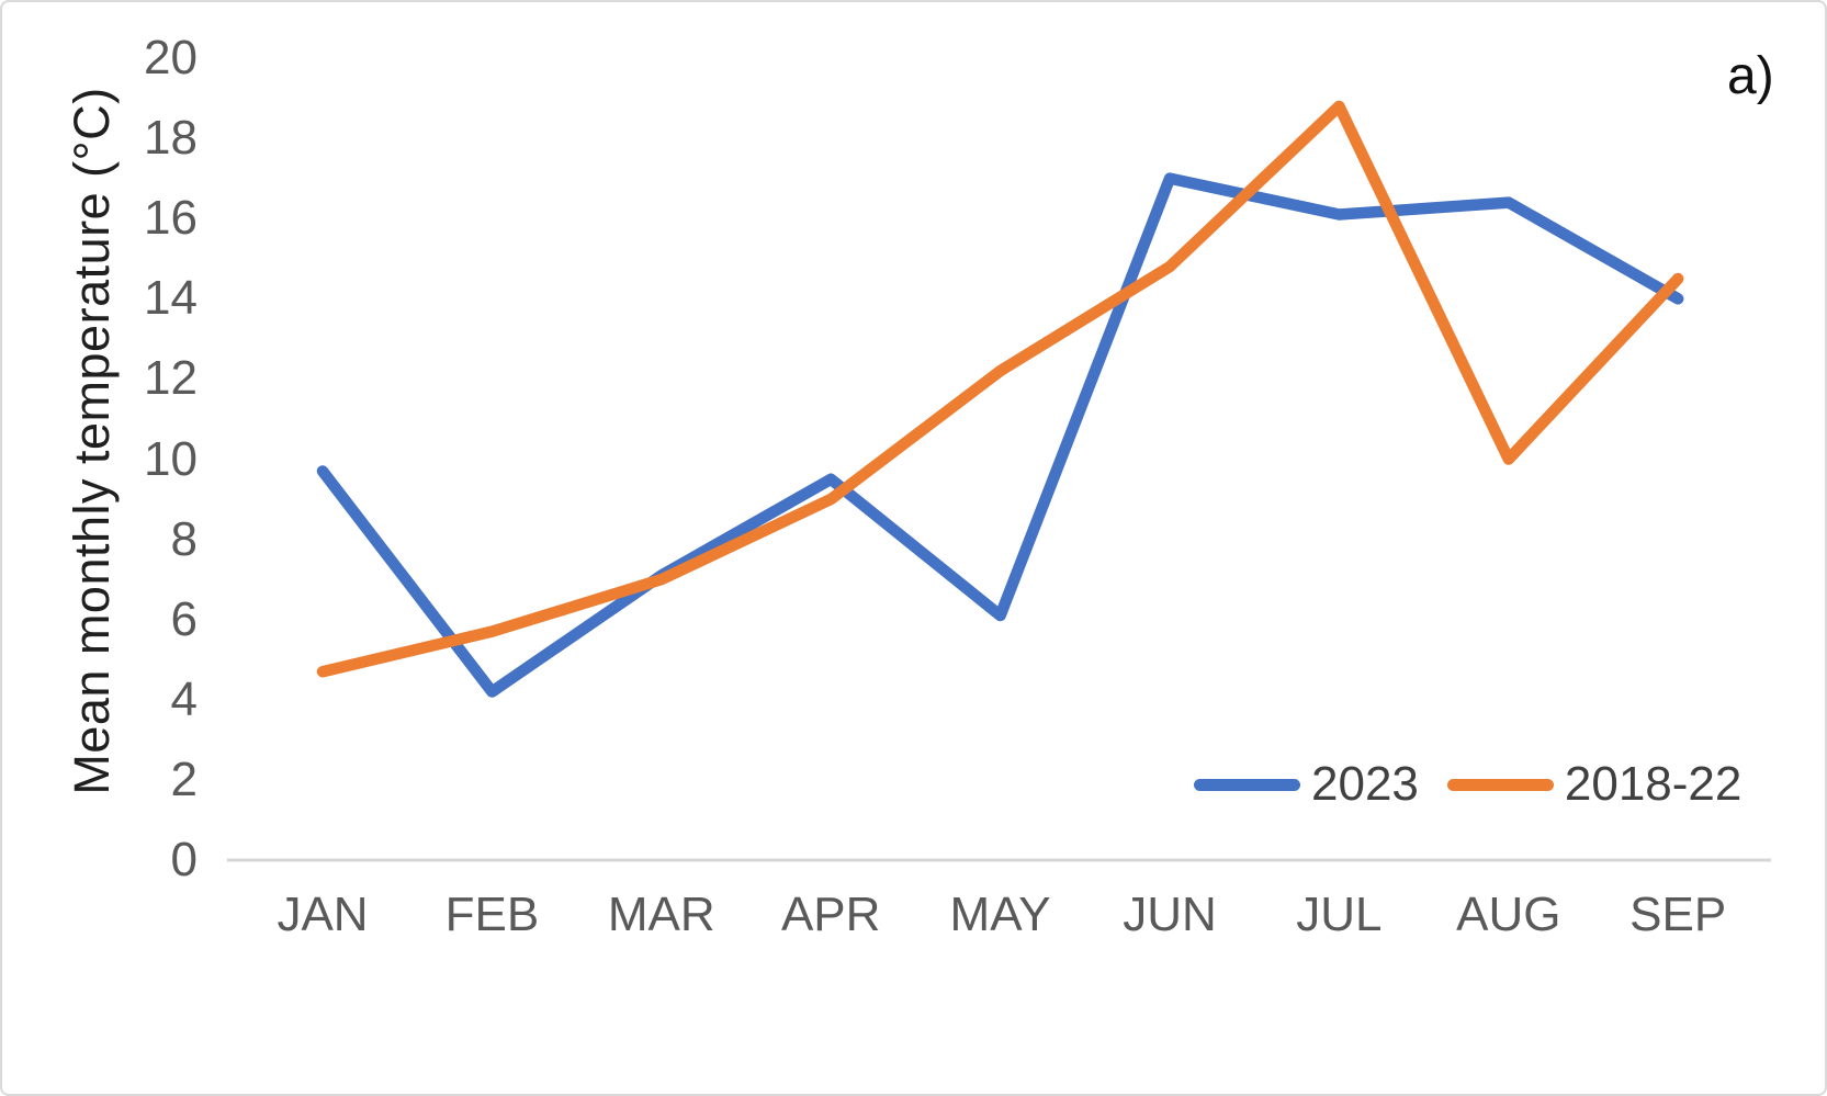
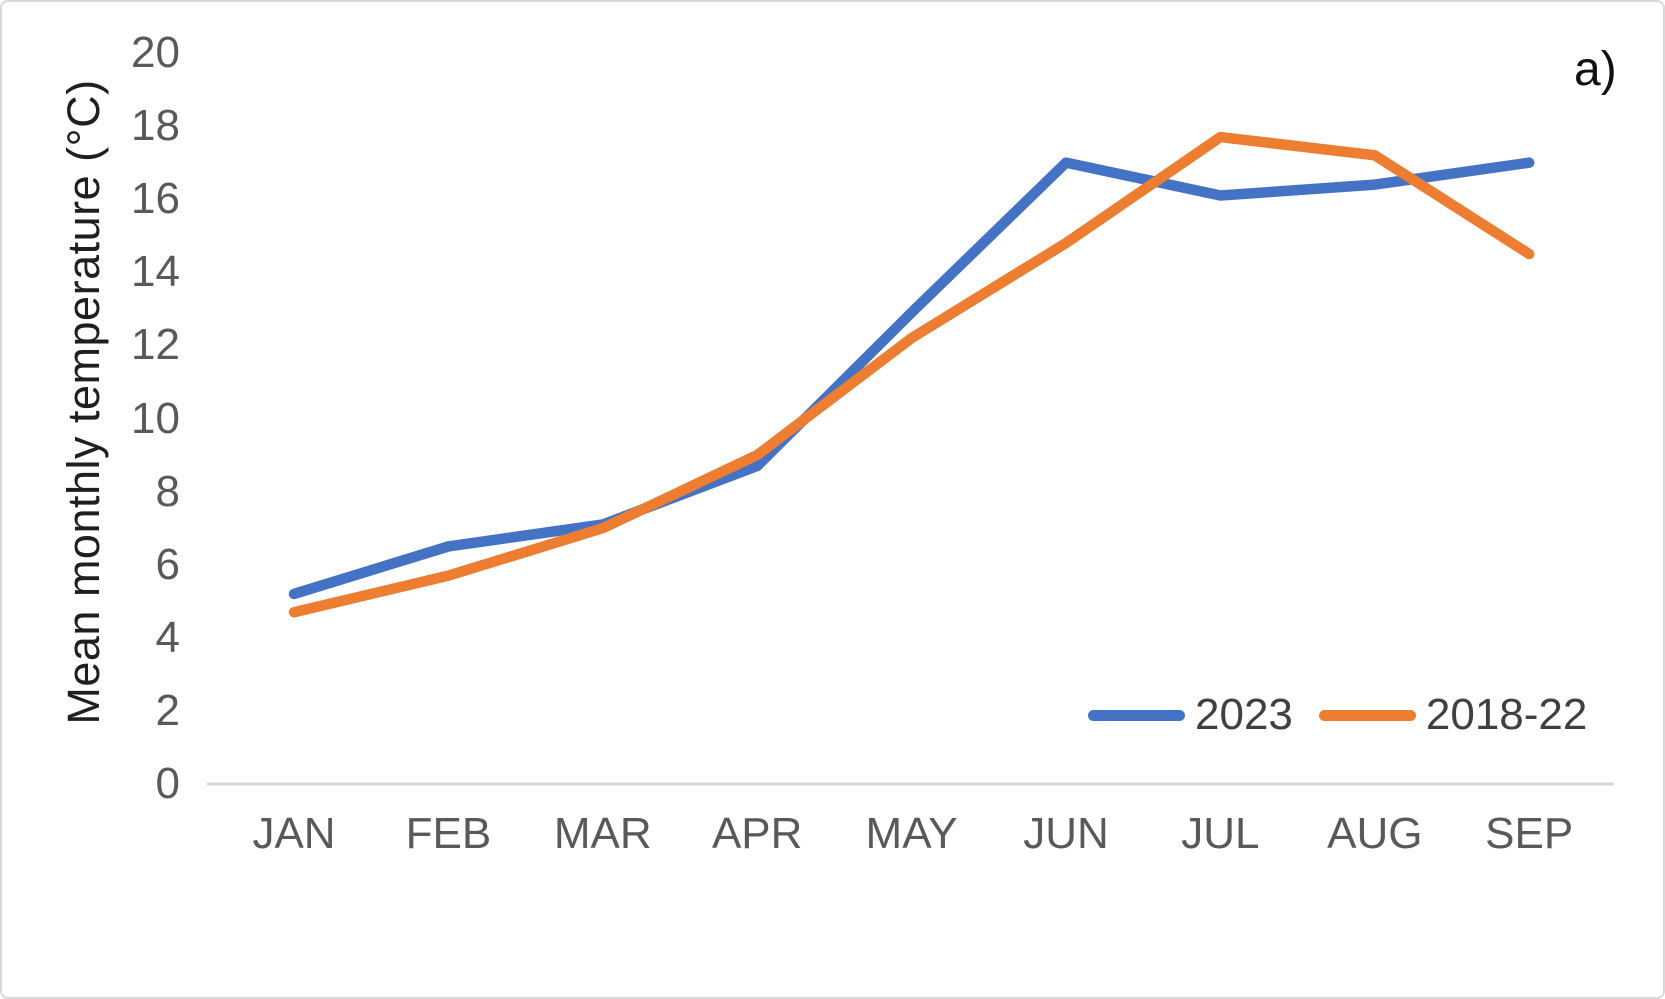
2023/JAN: 9.7 -> 5.2
2023/FEB: 4.2 -> 6.5
2023/APR: 9.5 -> 8.7
2023/MAY: 6.1 -> 12.9
2018-22/JUL: 18.8 -> 17.7
2018-22/AUG: 10.0 -> 17.2
2023/SEP: 14.0 -> 17.0
